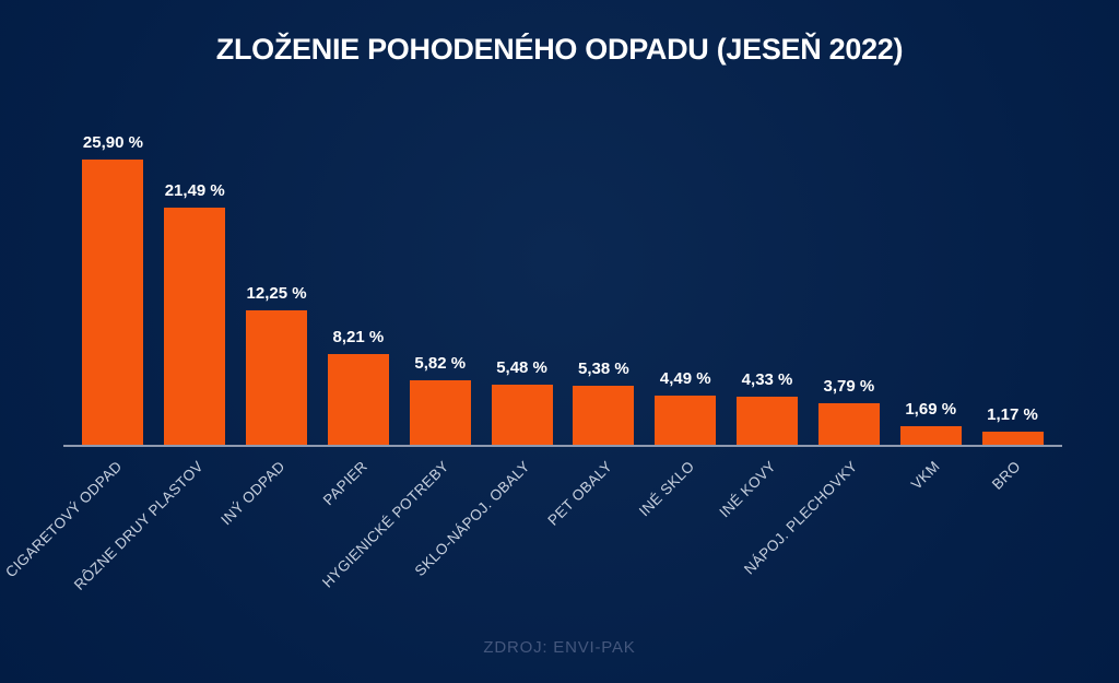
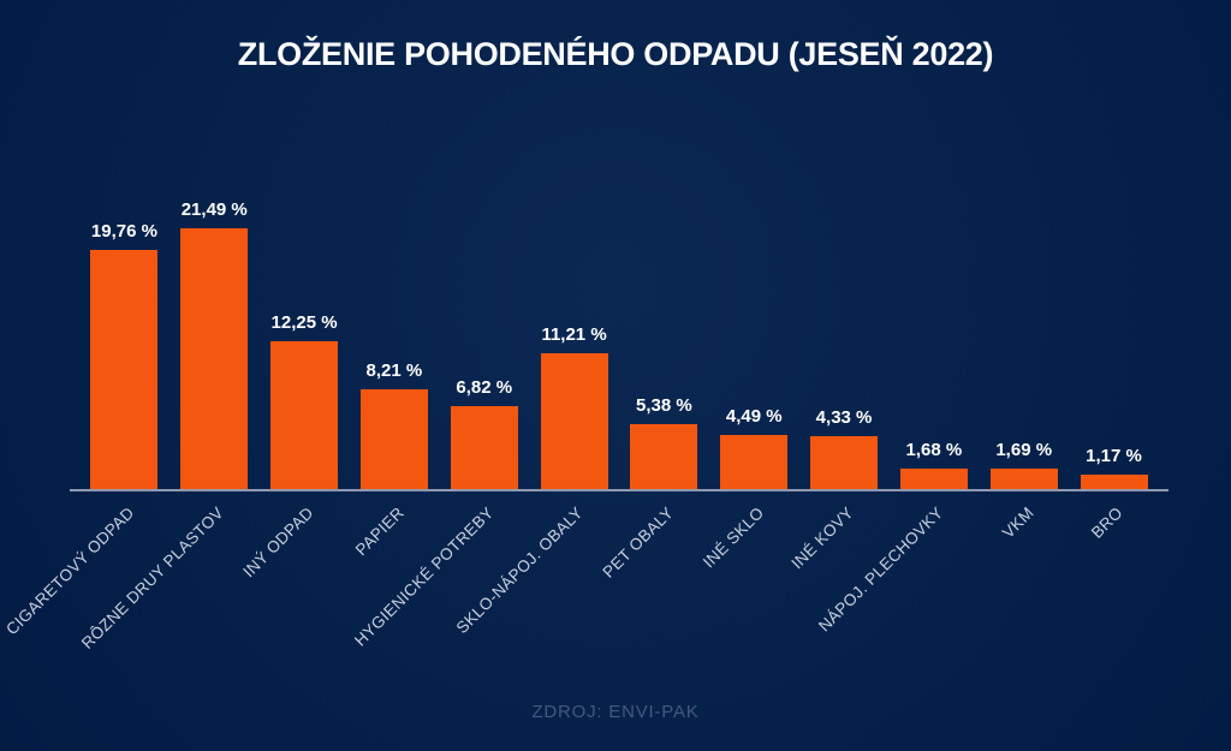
CIGARETOVÝ ODPAD: 25,90 -> 19,76
HYGIENICKÉ POTREBY: 5,82 -> 6,82
SKLO-NÁPOJ. OBALY: 5,48 -> 11,21
NÁPOJ. PLECHOVKY: 3,79 -> 1,68
